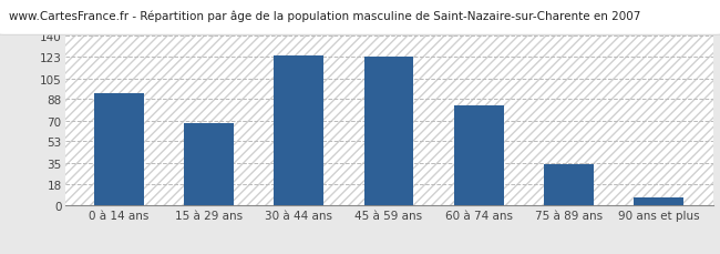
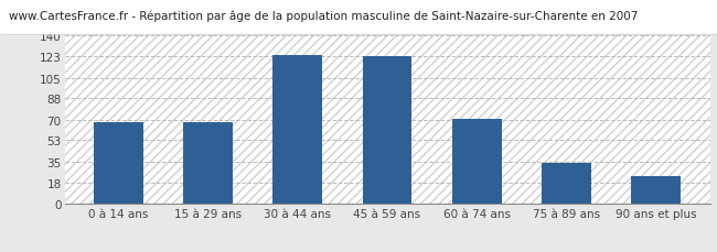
0 à 14 ans: 93 -> 68
60 à 74 ans: 83 -> 71
90 ans et plus: 7 -> 23
